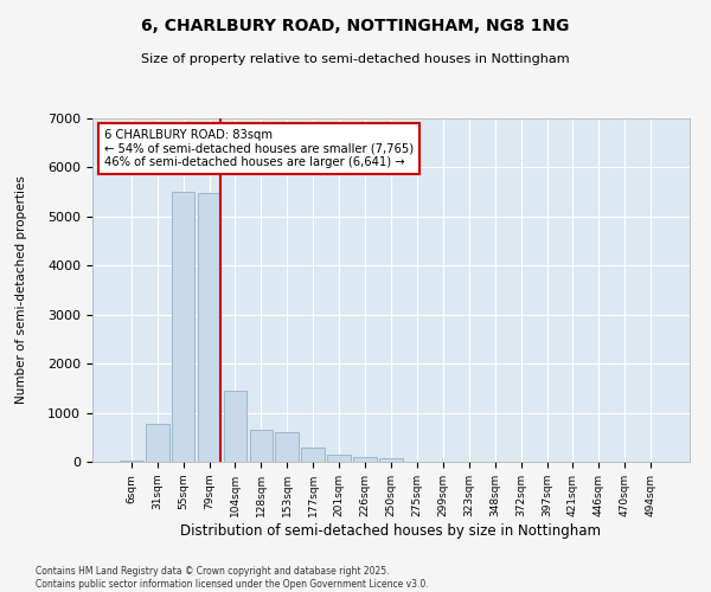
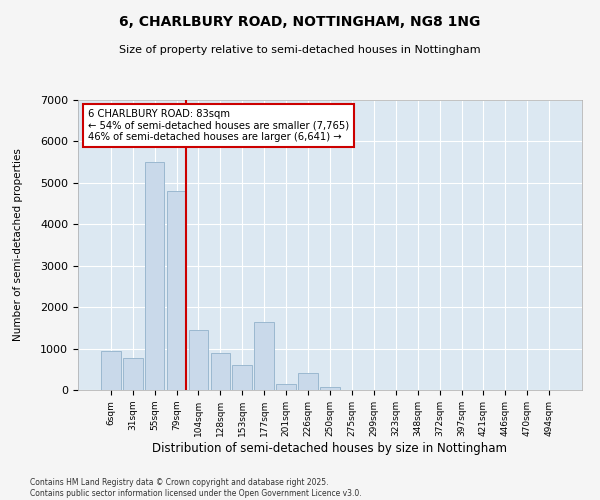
6sqm: 20 -> 950
79sqm: 5480 -> 4800
128sqm: 640 -> 900
177sqm: 300 -> 1650
226sqm: 100 -> 400
